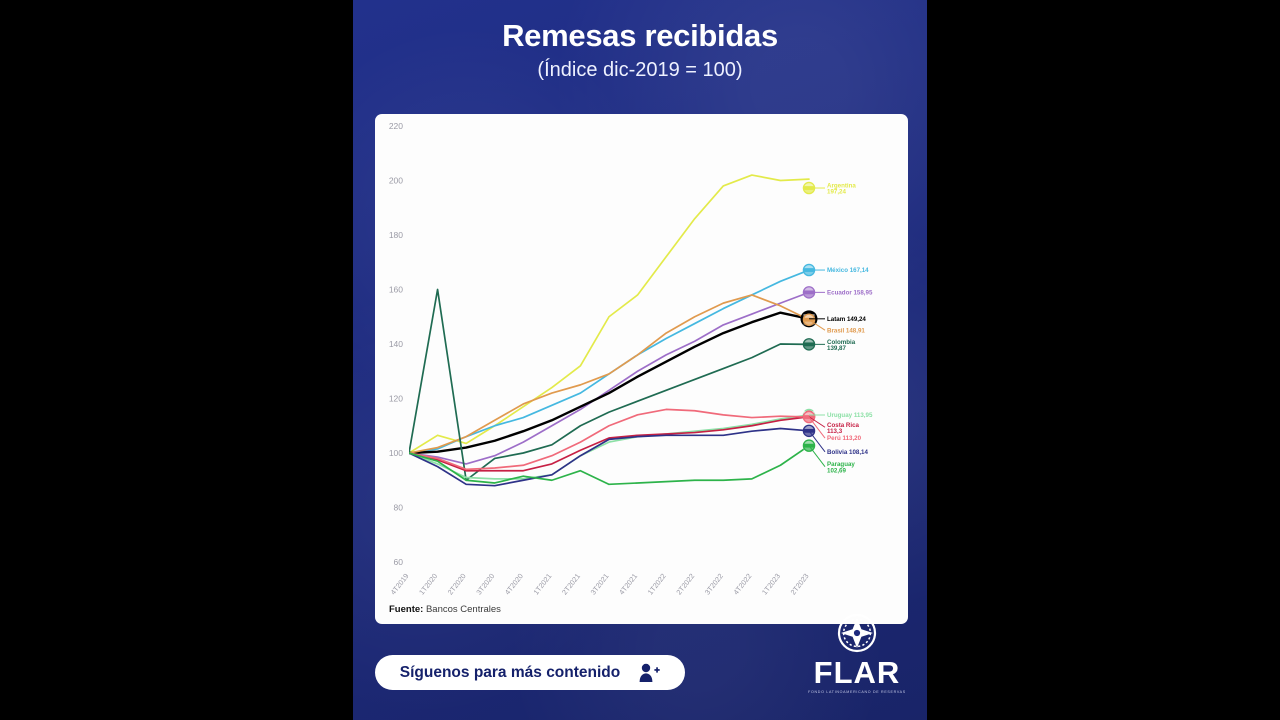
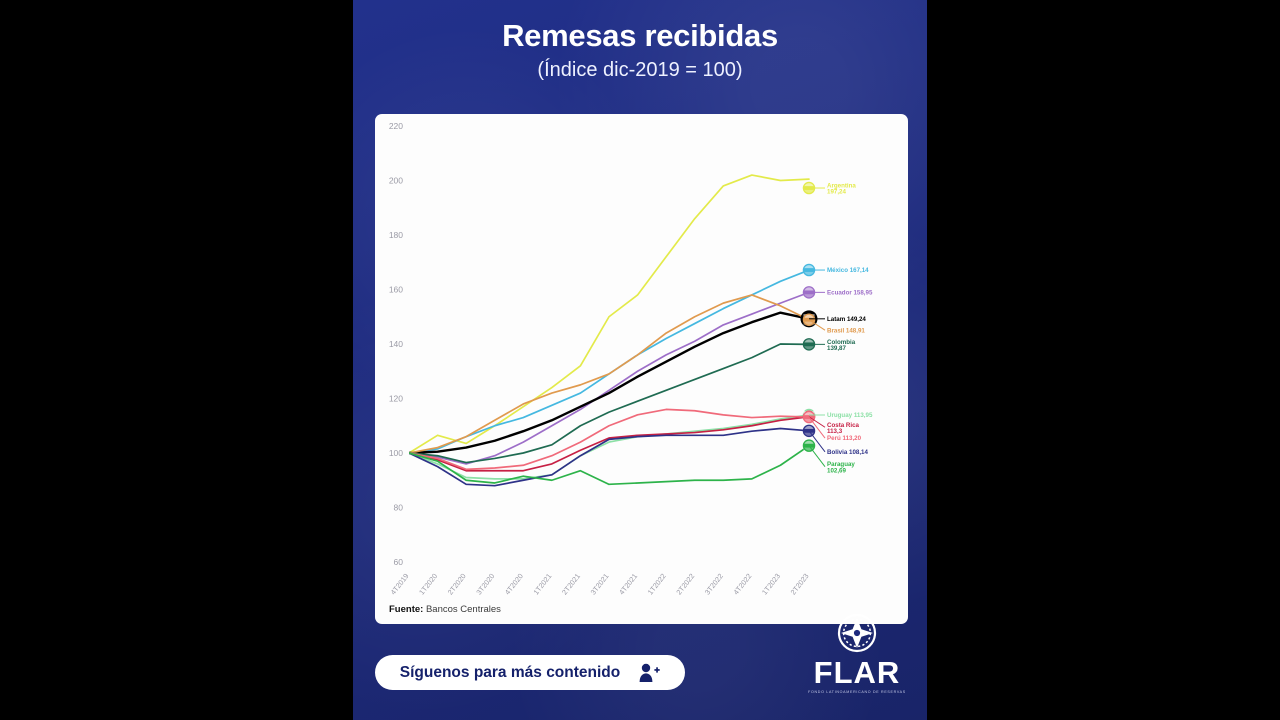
Colombia/1T2020: 160 -> 99
Colombia/2T2020: 90 -> 96
